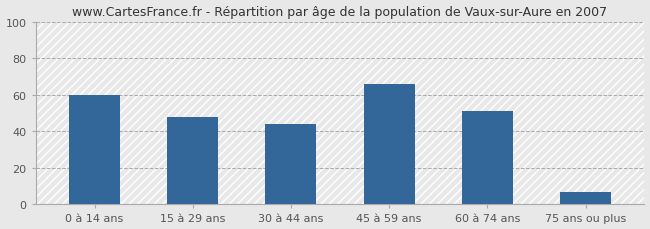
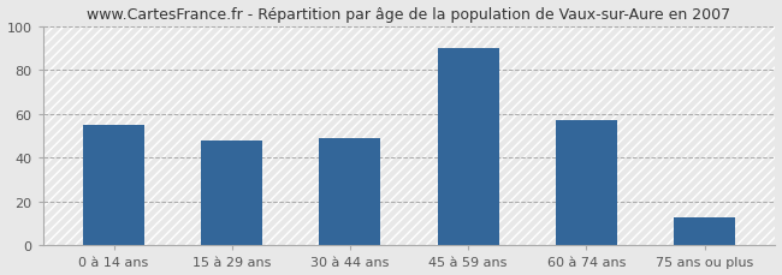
0 à 14 ans: 60 -> 55
30 à 44 ans: 44 -> 49
45 à 59 ans: 66 -> 90
60 à 74 ans: 51 -> 57
75 ans ou plus: 7 -> 13
